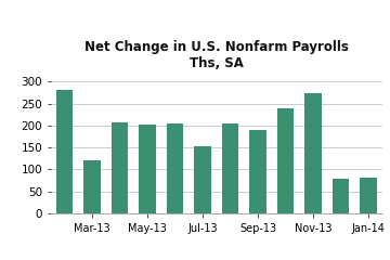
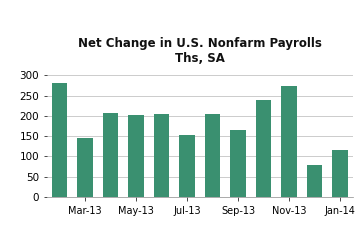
Mar-13: 120 -> 145
Sep-13: 190 -> 164
Jan-14: 80 -> 116
